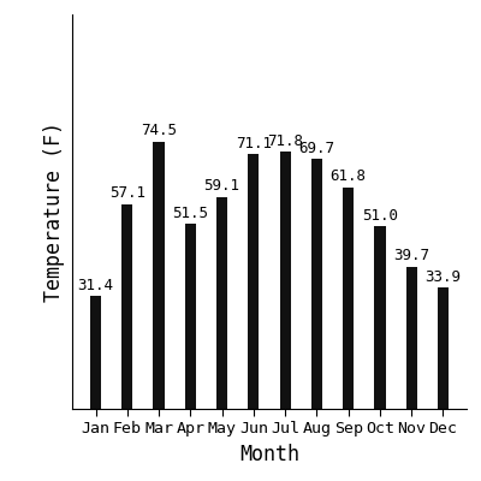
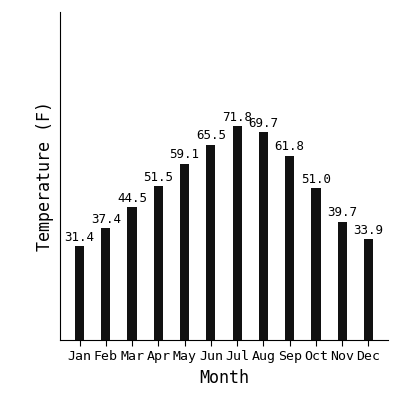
Feb: 57.1 -> 37.4
Mar: 74.5 -> 44.5
Jun: 71.1 -> 65.5
